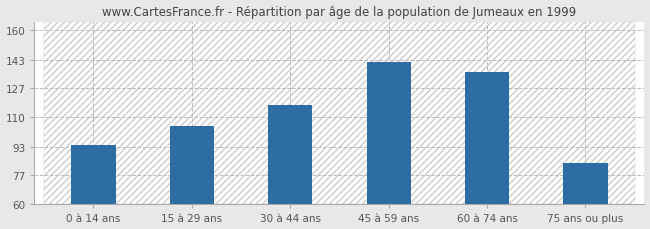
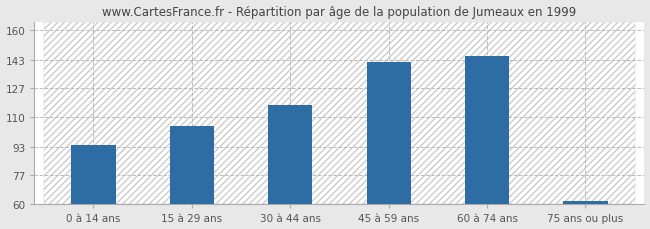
60 à 74 ans: 136 -> 145
75 ans ou plus: 84 -> 62
